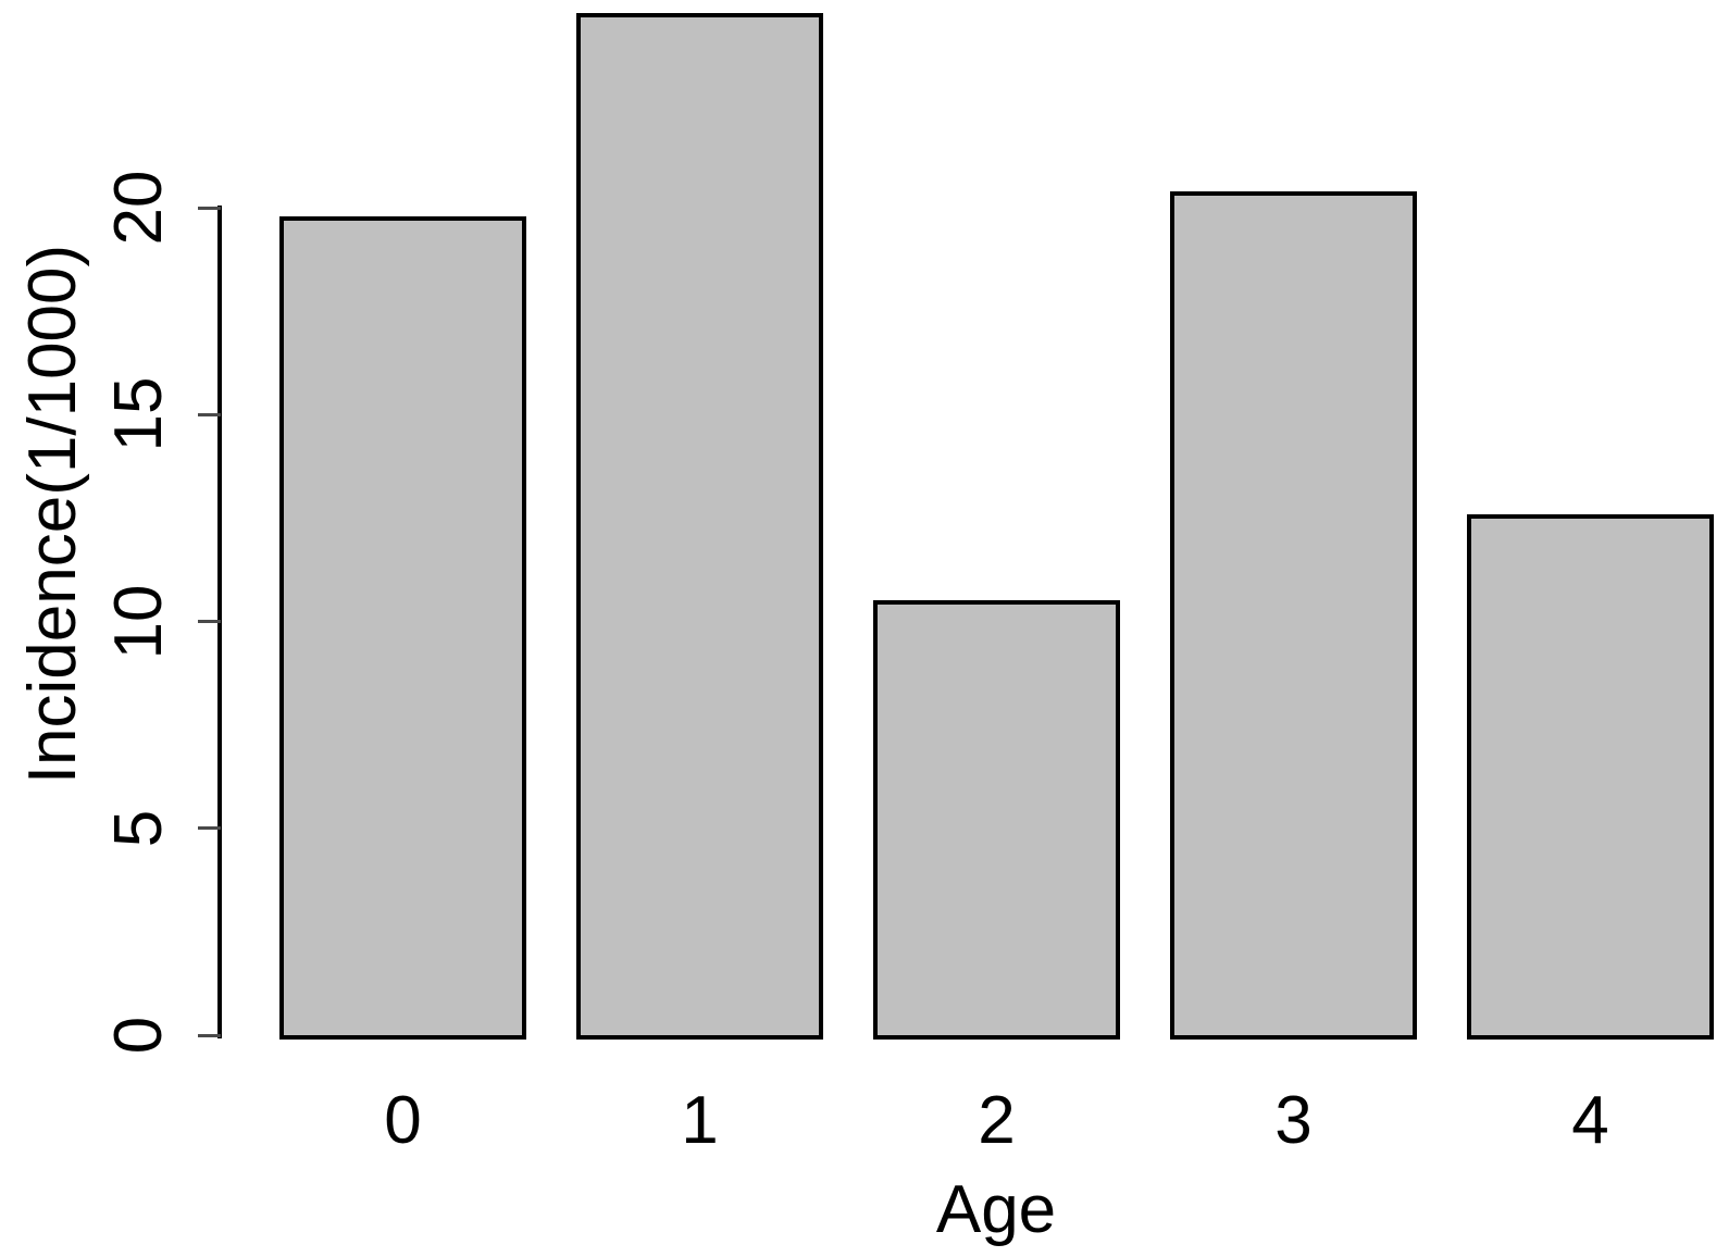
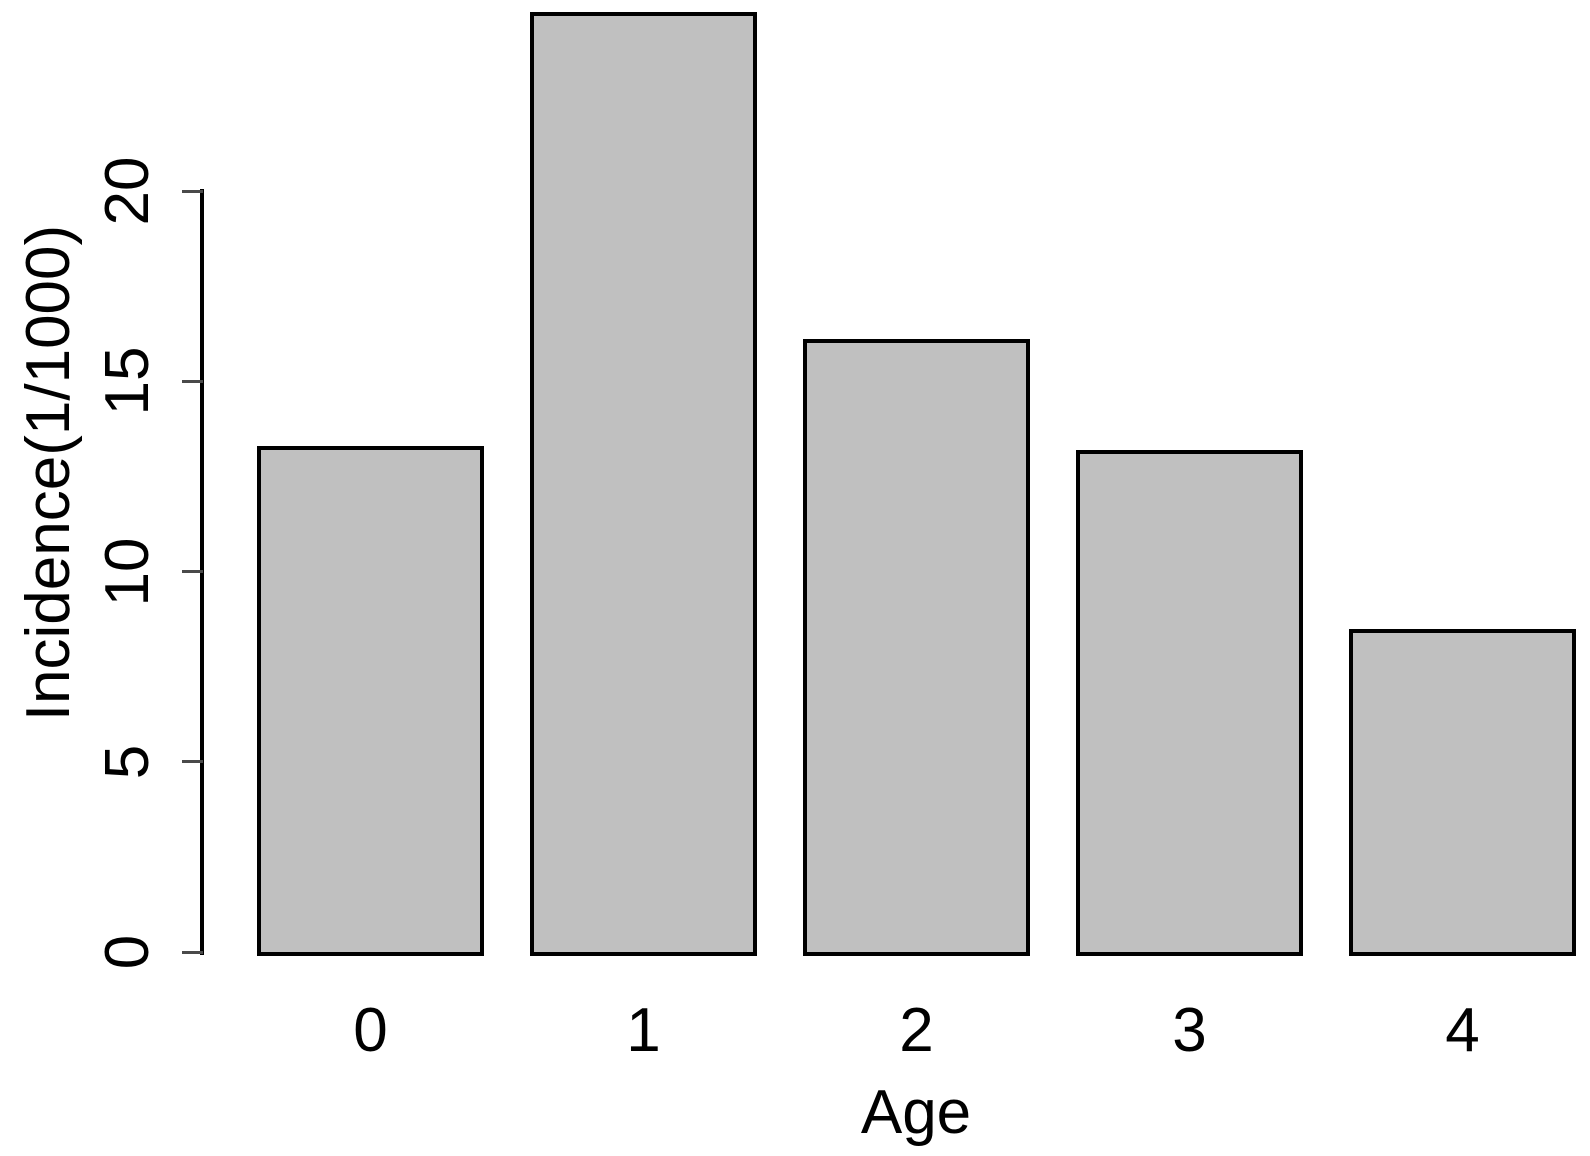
0: 19.8 -> 13.3
2: 10.5 -> 16.1
3: 20.4 -> 13.2
4: 12.6 -> 8.5
